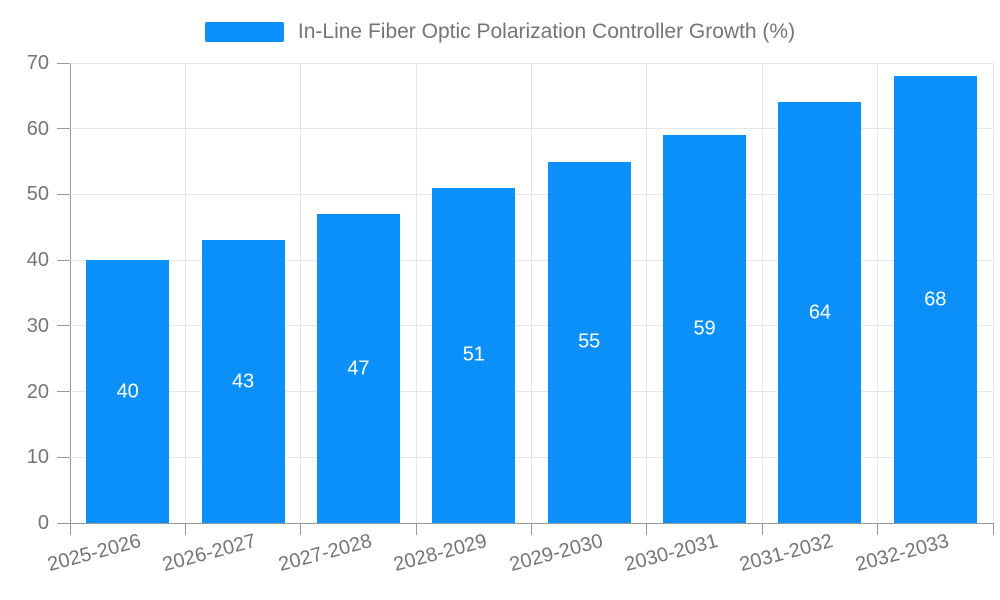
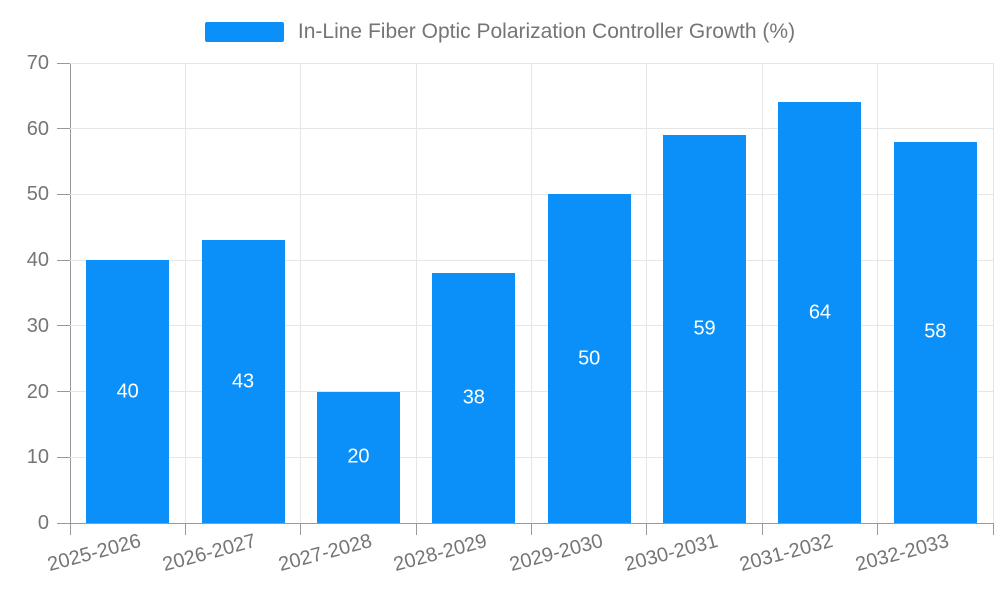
2027-2028: 47 -> 20
2028-2029: 51 -> 38
2029-2030: 55 -> 50
2032-2033: 68 -> 58
